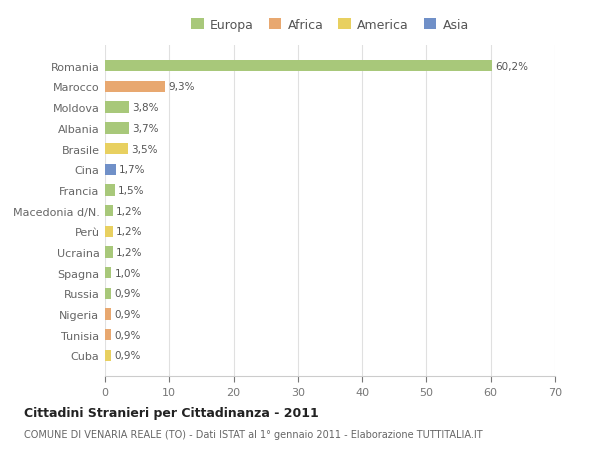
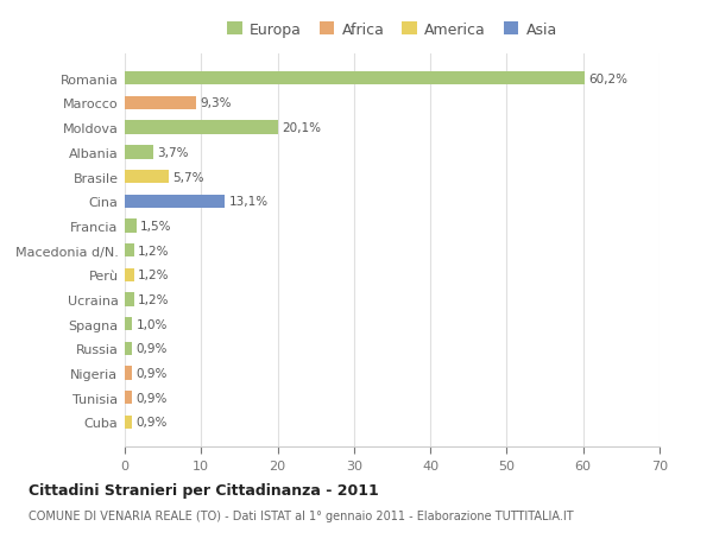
Moldova: 3,8% -> 20,1%
Brasile: 3,5% -> 5,7%
Cina: 1,7% -> 13,1%
